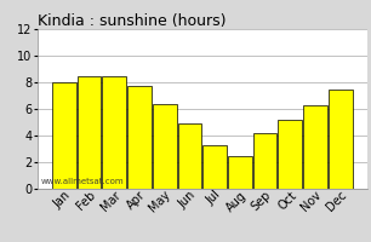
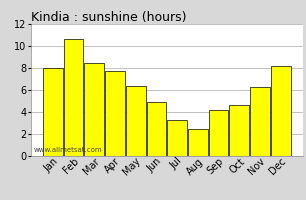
Feb: 8.5 -> 10.6
Oct: 5.2 -> 4.6
Dec: 7.5 -> 8.2
